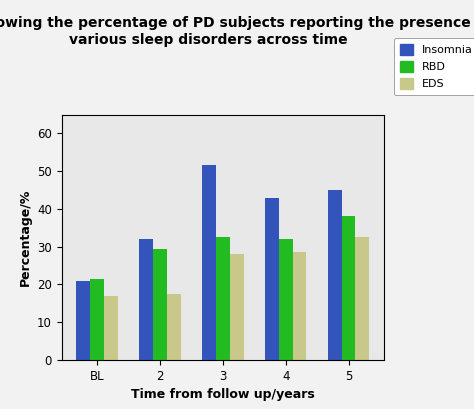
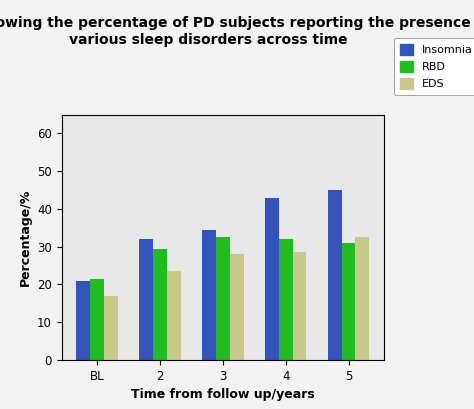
EDS/2: 17.5 -> 23.5
Insomnia/3: 51.5 -> 34.5
RBD/5: 38.0 -> 31.0
